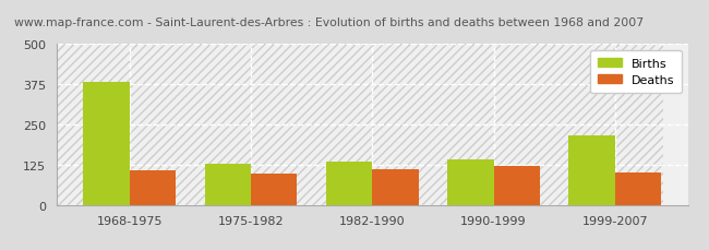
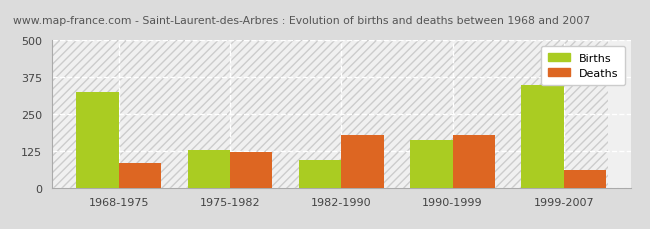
Births/1968-1975: 383 -> 325
Deaths/1968-1975: 107 -> 85
Deaths/1975-1982: 97 -> 120
Births/1982-1990: 133 -> 95
Deaths/1982-1990: 112 -> 180
Births/1990-1999: 140 -> 160
Deaths/1990-1999: 120 -> 180
Births/1999-2007: 215 -> 350
Deaths/1999-2007: 100 -> 60
